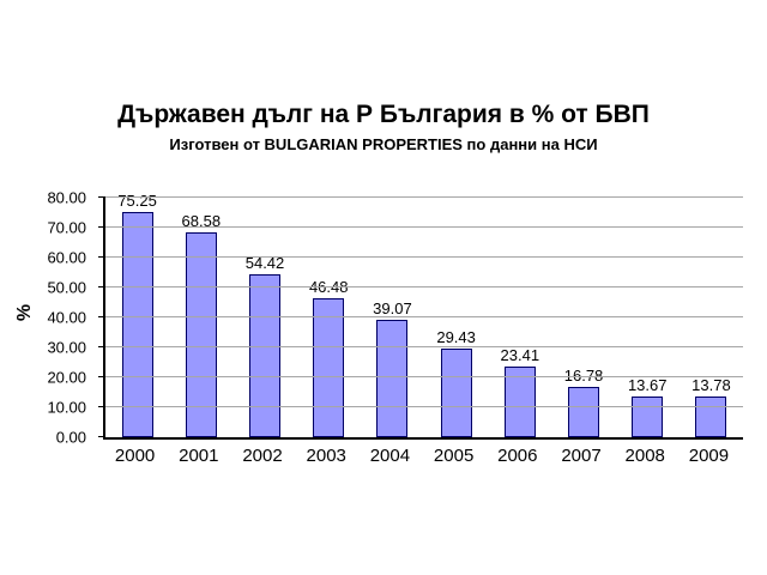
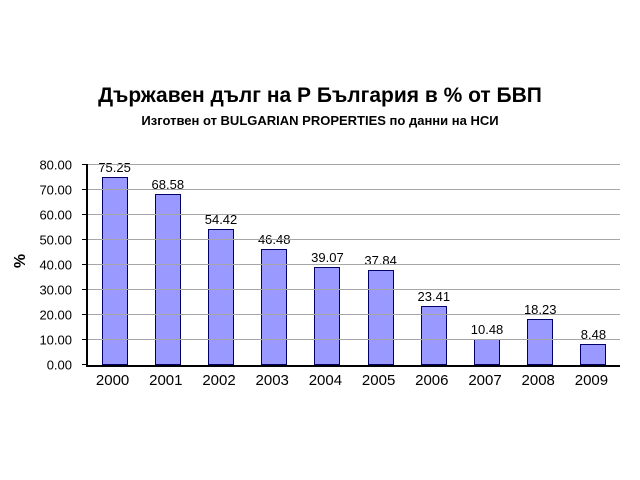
2005: 29.43 -> 37.84
2007: 16.78 -> 10.48
2008: 13.67 -> 18.23
2009: 13.78 -> 8.48
